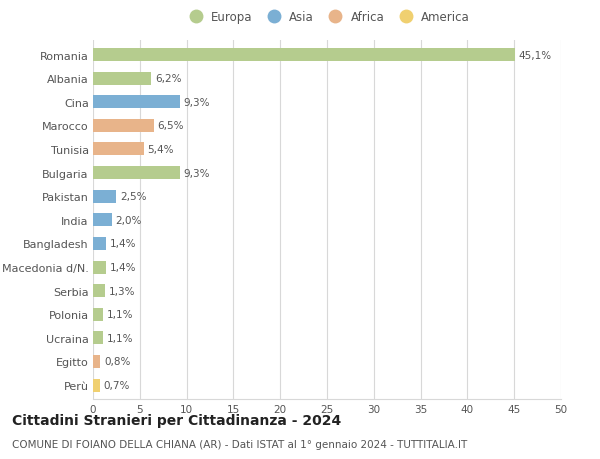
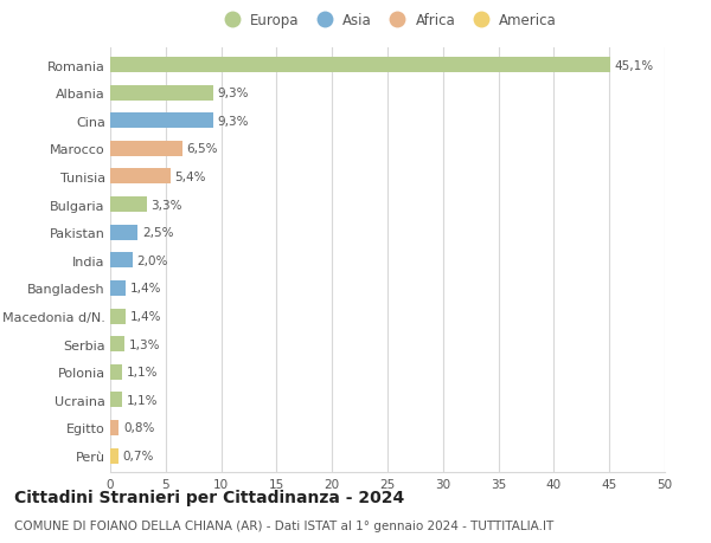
Albania: 6,2% -> 9,3%
Bulgaria: 9,3% -> 3,3%
